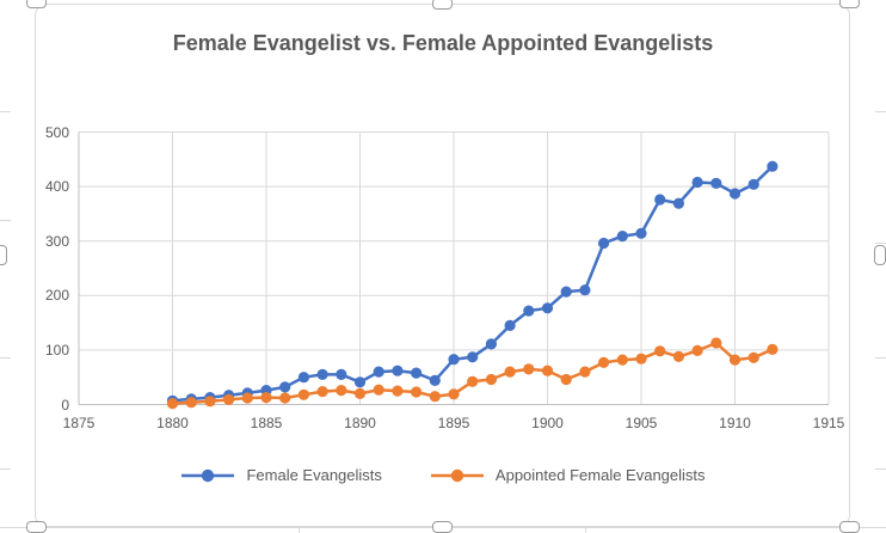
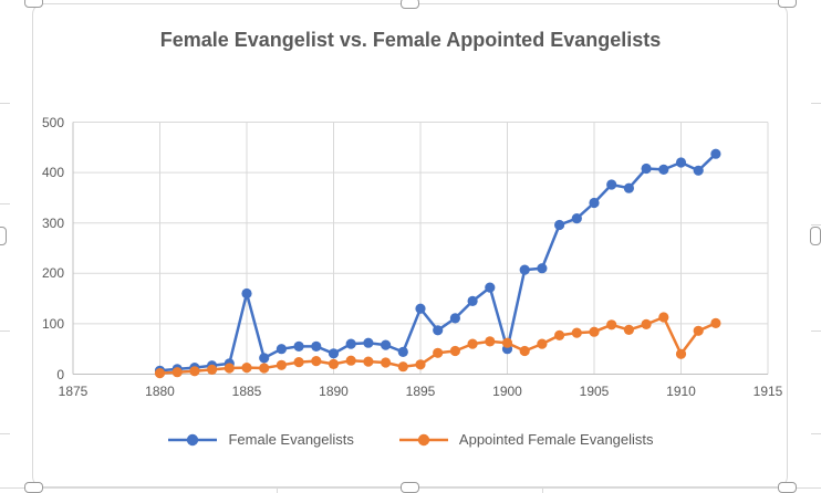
Female Evangelists/1885: 30 -> 160
Female Evangelists/1895: 80 -> 130
Female Evangelists/1900: 180 -> 50
Female Evangelists/1905: 310 -> 340
Female Evangelists/1910: 390 -> 420
Appointed Female Evangelists/1910: 80 -> 40
